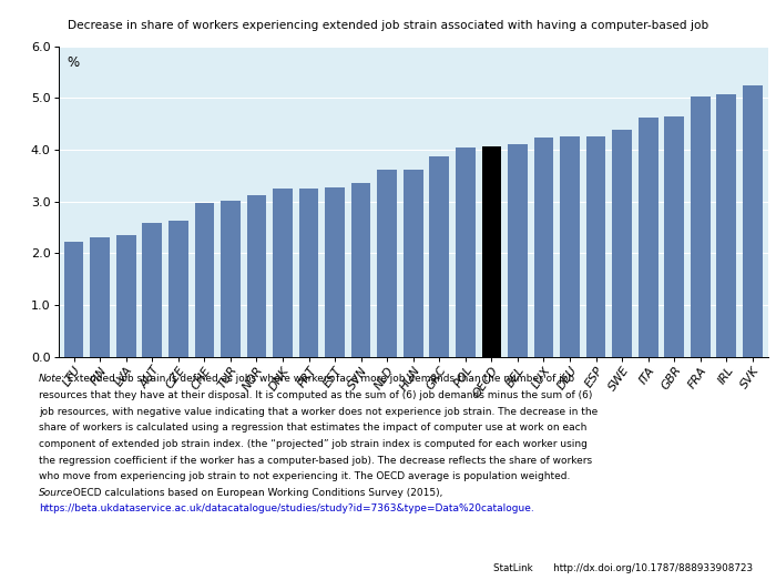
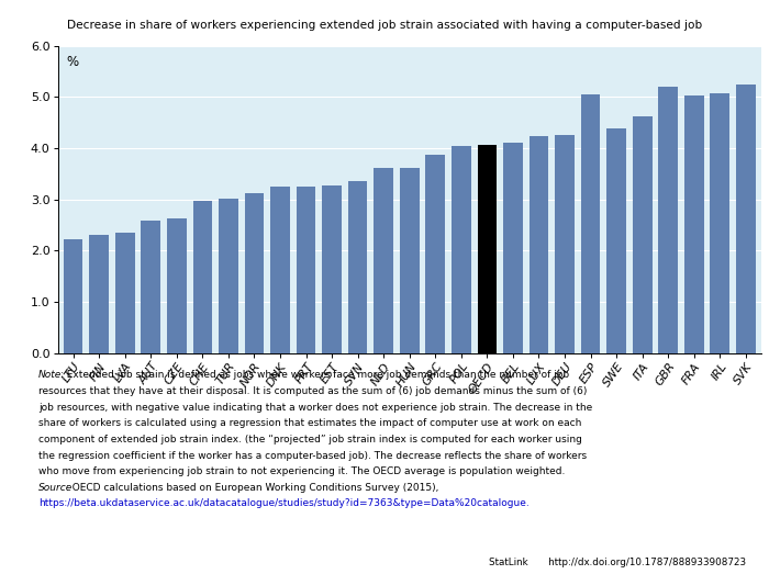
ESP: 4.27 -> 5.05
GBR: 4.65 -> 5.20
